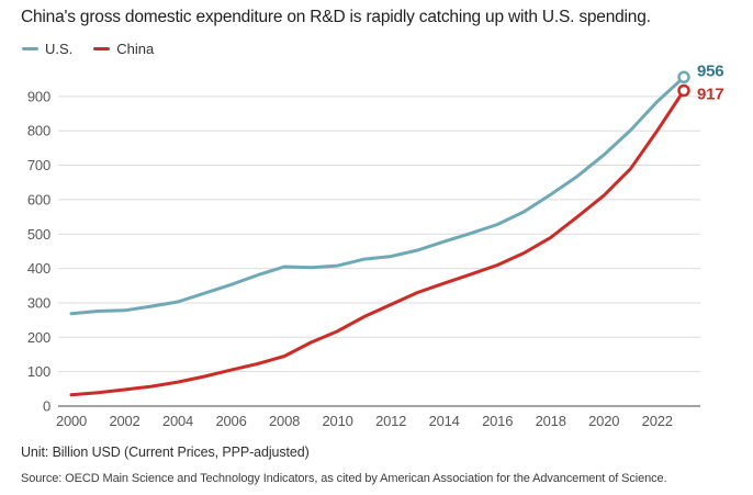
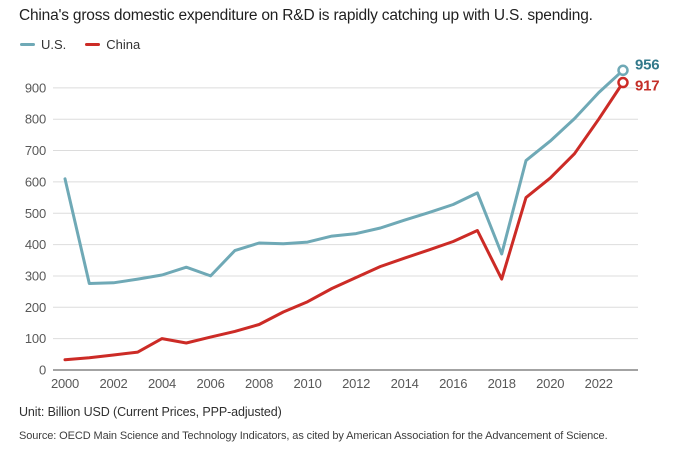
U.S./2000: 270 -> 610
China/2004: 70 -> 100
U.S./2006: 350 -> 300
U.S./2018: 620 -> 370
China/2018: 490 -> 290
